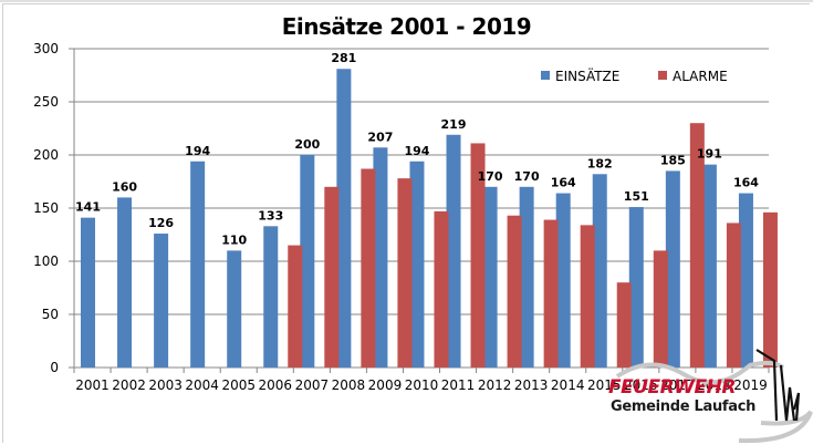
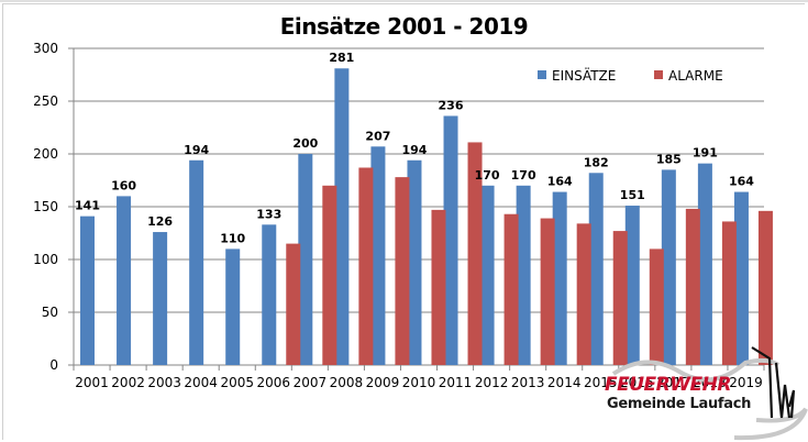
EINSÄTZE/2011: 219 -> 236
ALARME/2015: 80 -> 130
ALARME/2017: 230 -> 150
